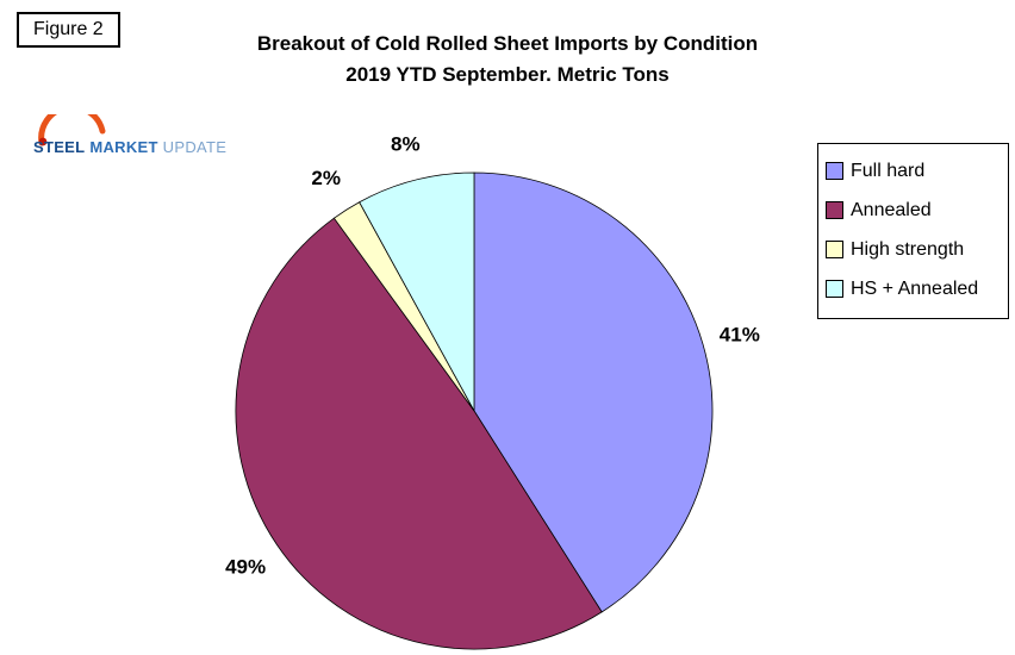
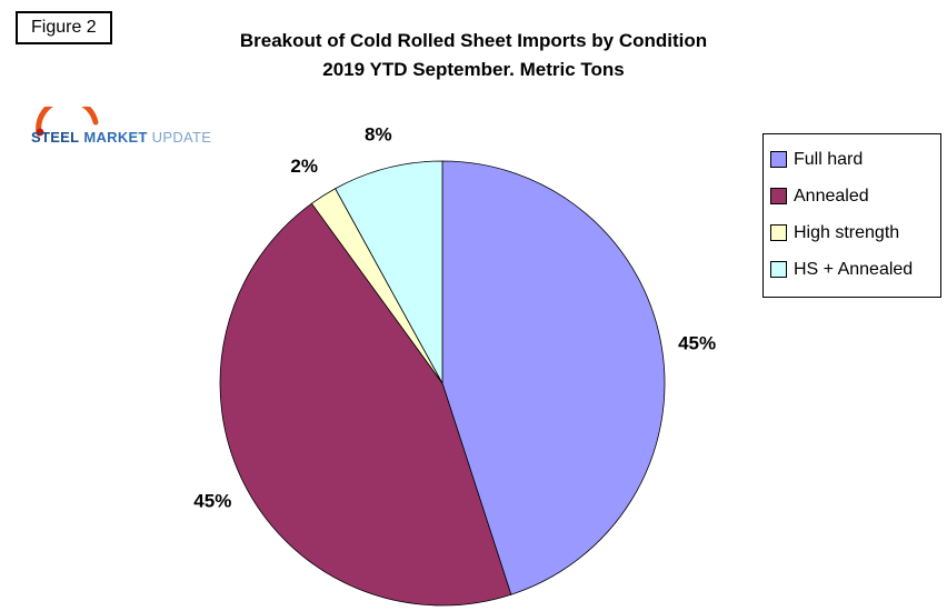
Full hard: 41% -> 45%
Annealed: 49% -> 45%
